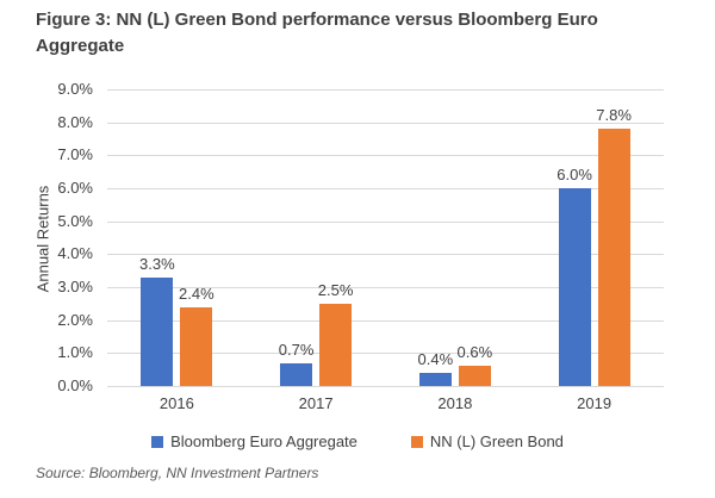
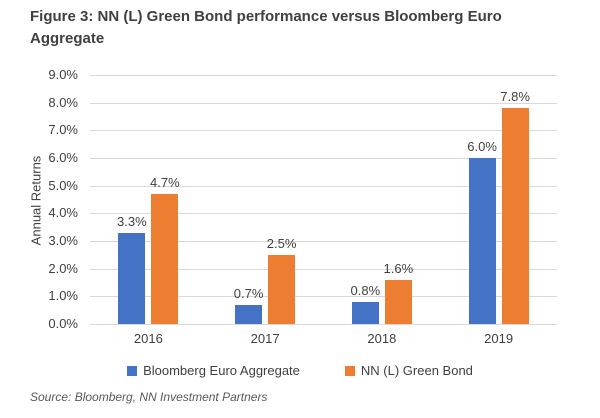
NN (L) Green Bond/2016: 2.4% -> 4.7%
Bloomberg Euro Aggregate/2018: 0.4% -> 0.8%
NN (L) Green Bond/2018: 0.6% -> 1.6%
